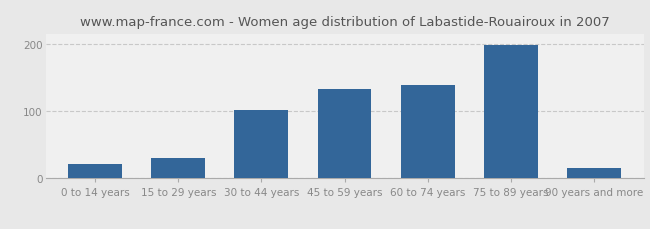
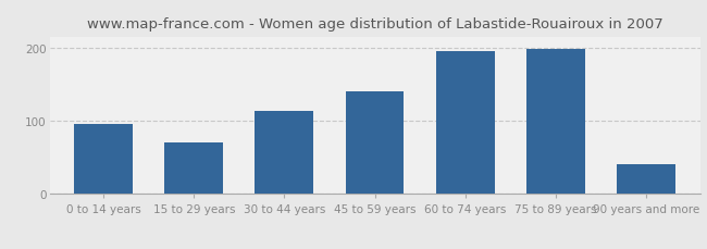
0 to 14 years: 22 -> 95
15 to 29 years: 30 -> 70
30 to 44 years: 102 -> 113
45 to 59 years: 132 -> 140
60 to 74 years: 138 -> 195
90 years and more: 16 -> 40
